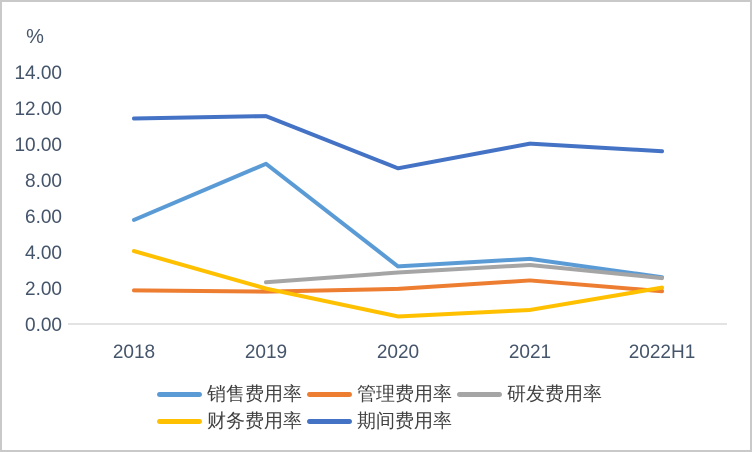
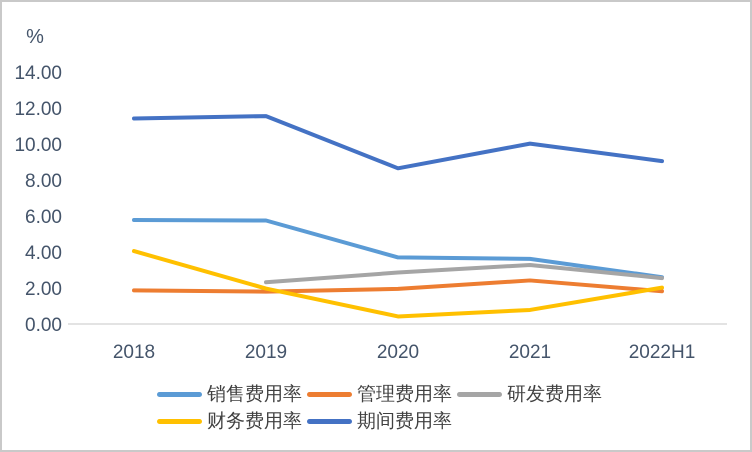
销售费用率/2019: 8.9 -> 5.8
销售费用率/2020: 3.2 -> 3.7
期间费用率/2022H1: 9.6 -> 9.1
